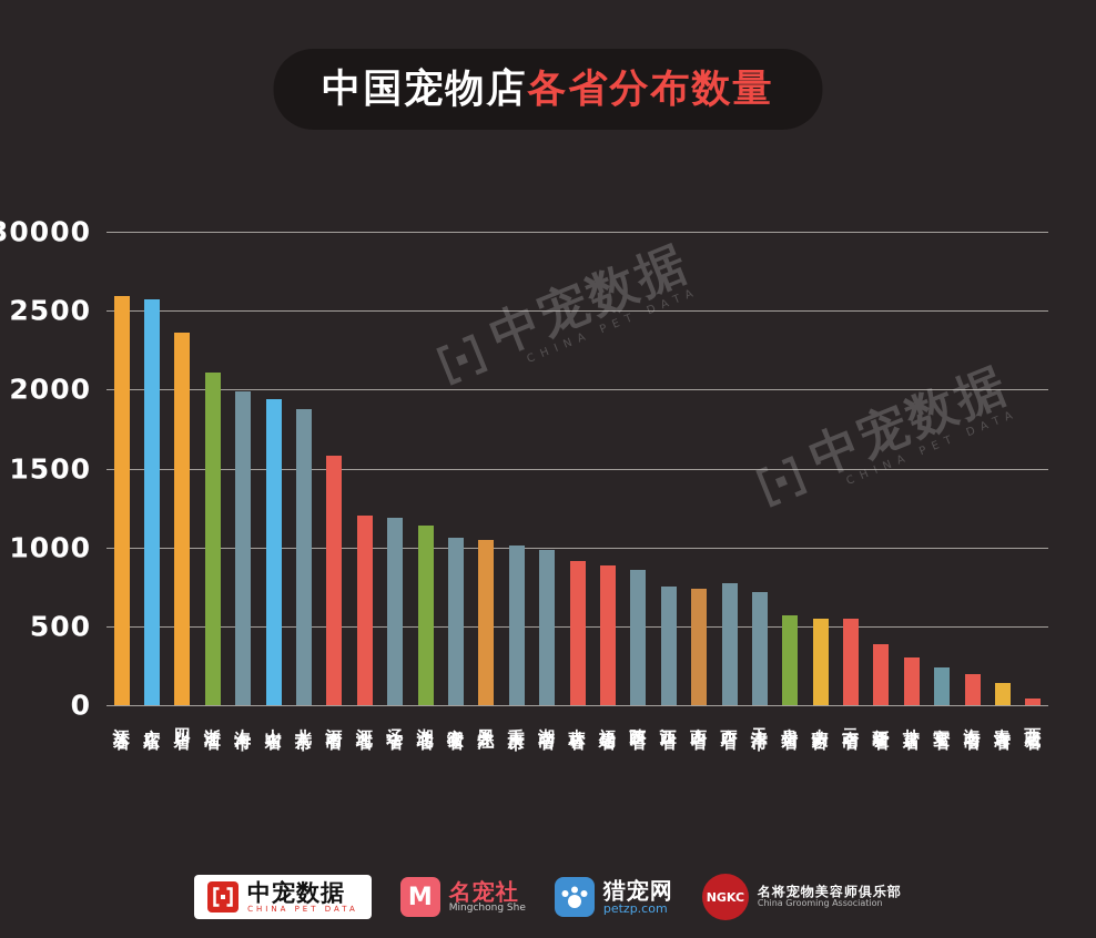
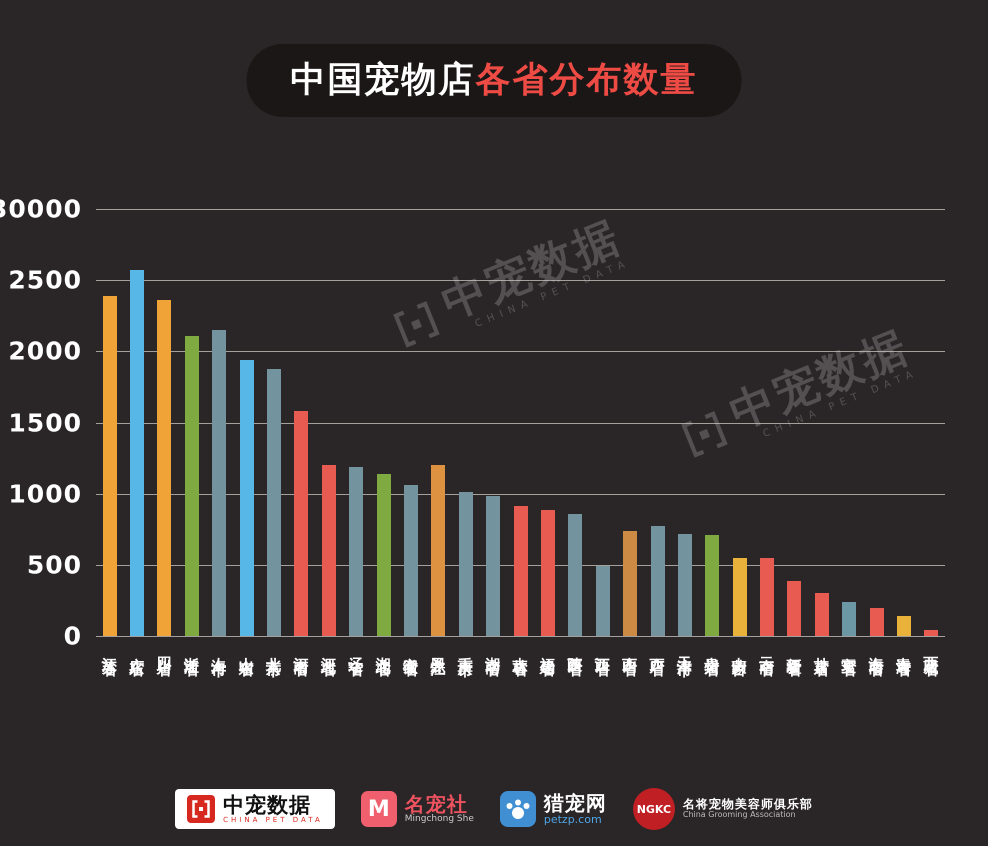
江苏省: 2590 -> 2390
上海市: 1980 -> 2150
黑龙江: 1050 -> 1200
江西省: 760 -> 490
贵州省: 570 -> 710
